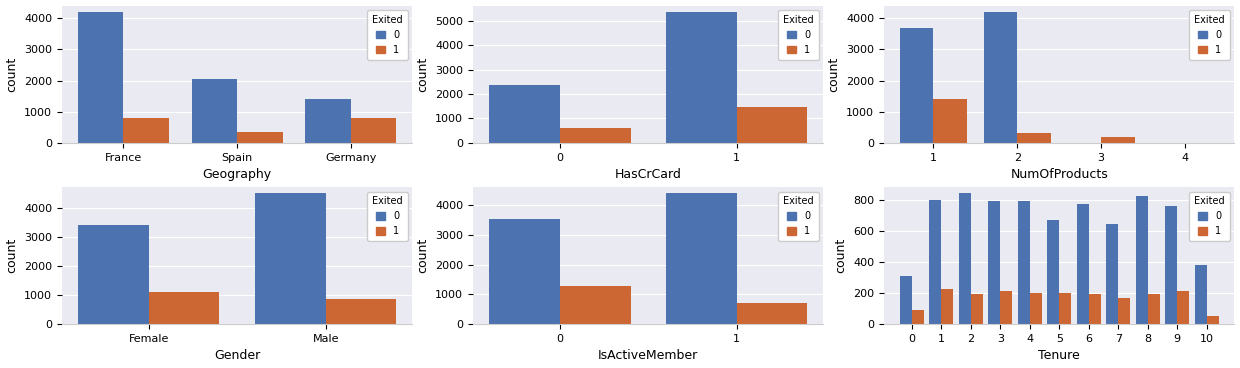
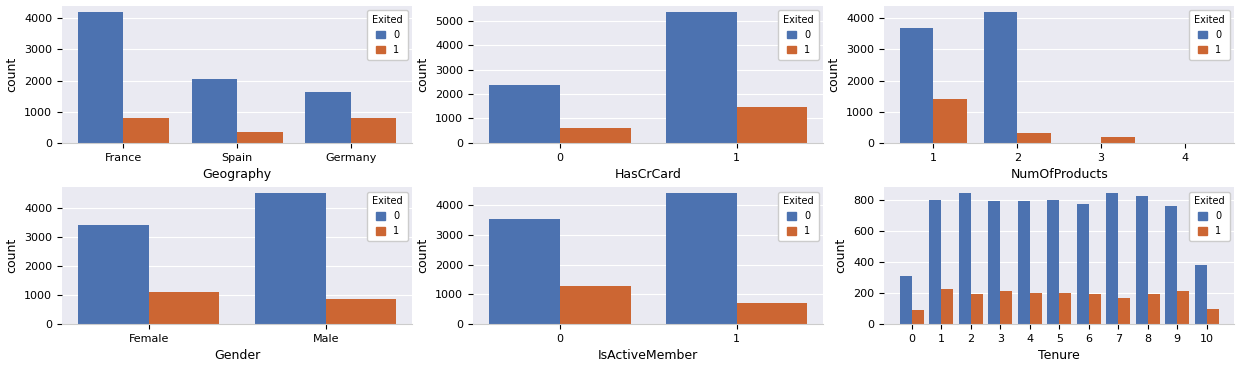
0/Germany: 1400 -> 1650
0/5: 670 -> 800
0/7: 640 -> 840
1/10: 50 -> 100
